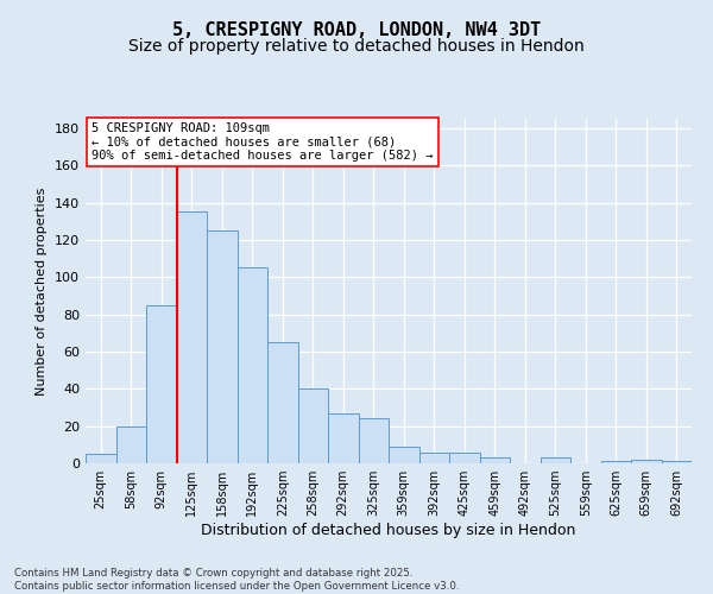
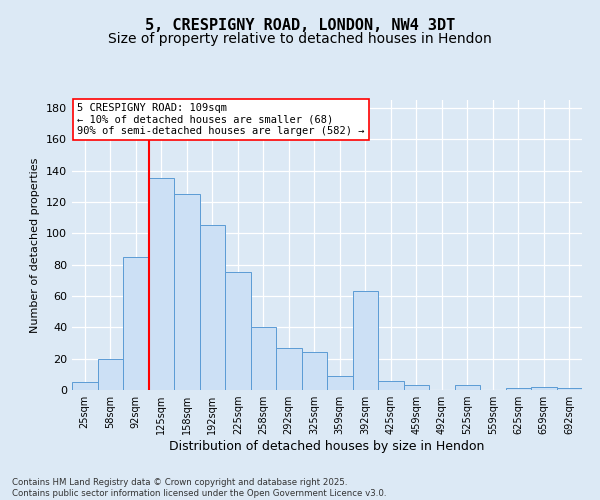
225sqm: 65 -> 75
392sqm: 6 -> 63
